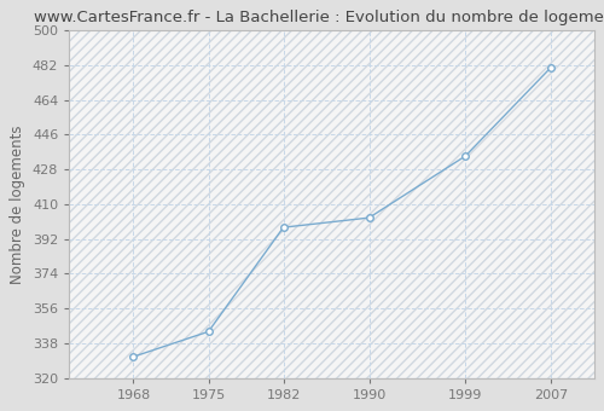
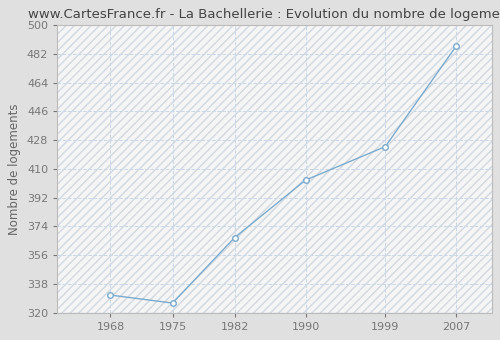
1975: 344 -> 326
1982: 398 -> 367
1999: 435 -> 424
2007: 481 -> 487
